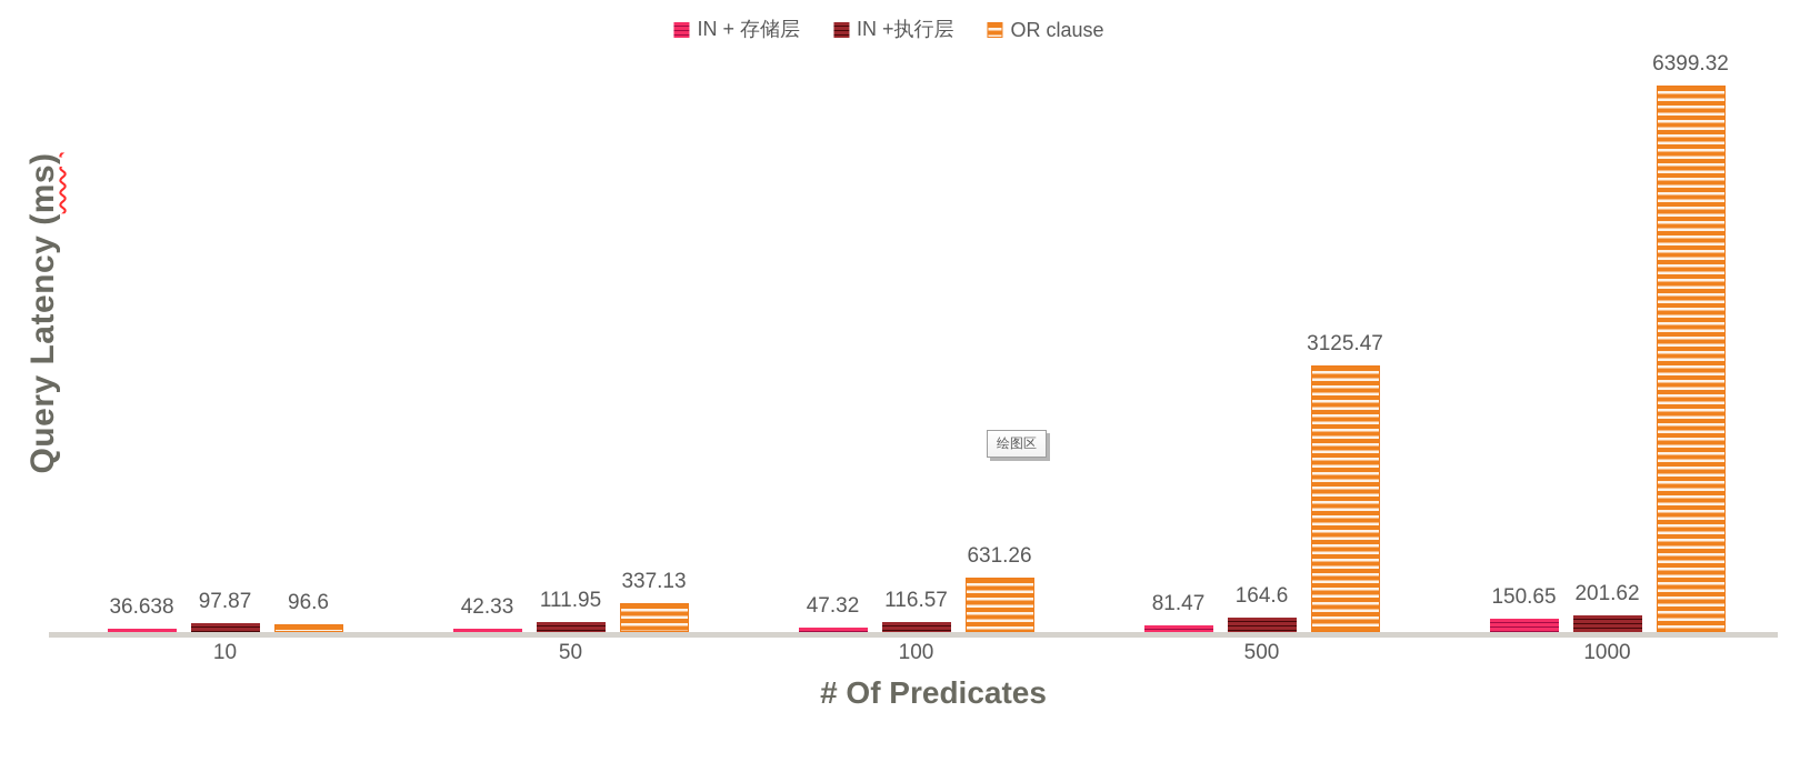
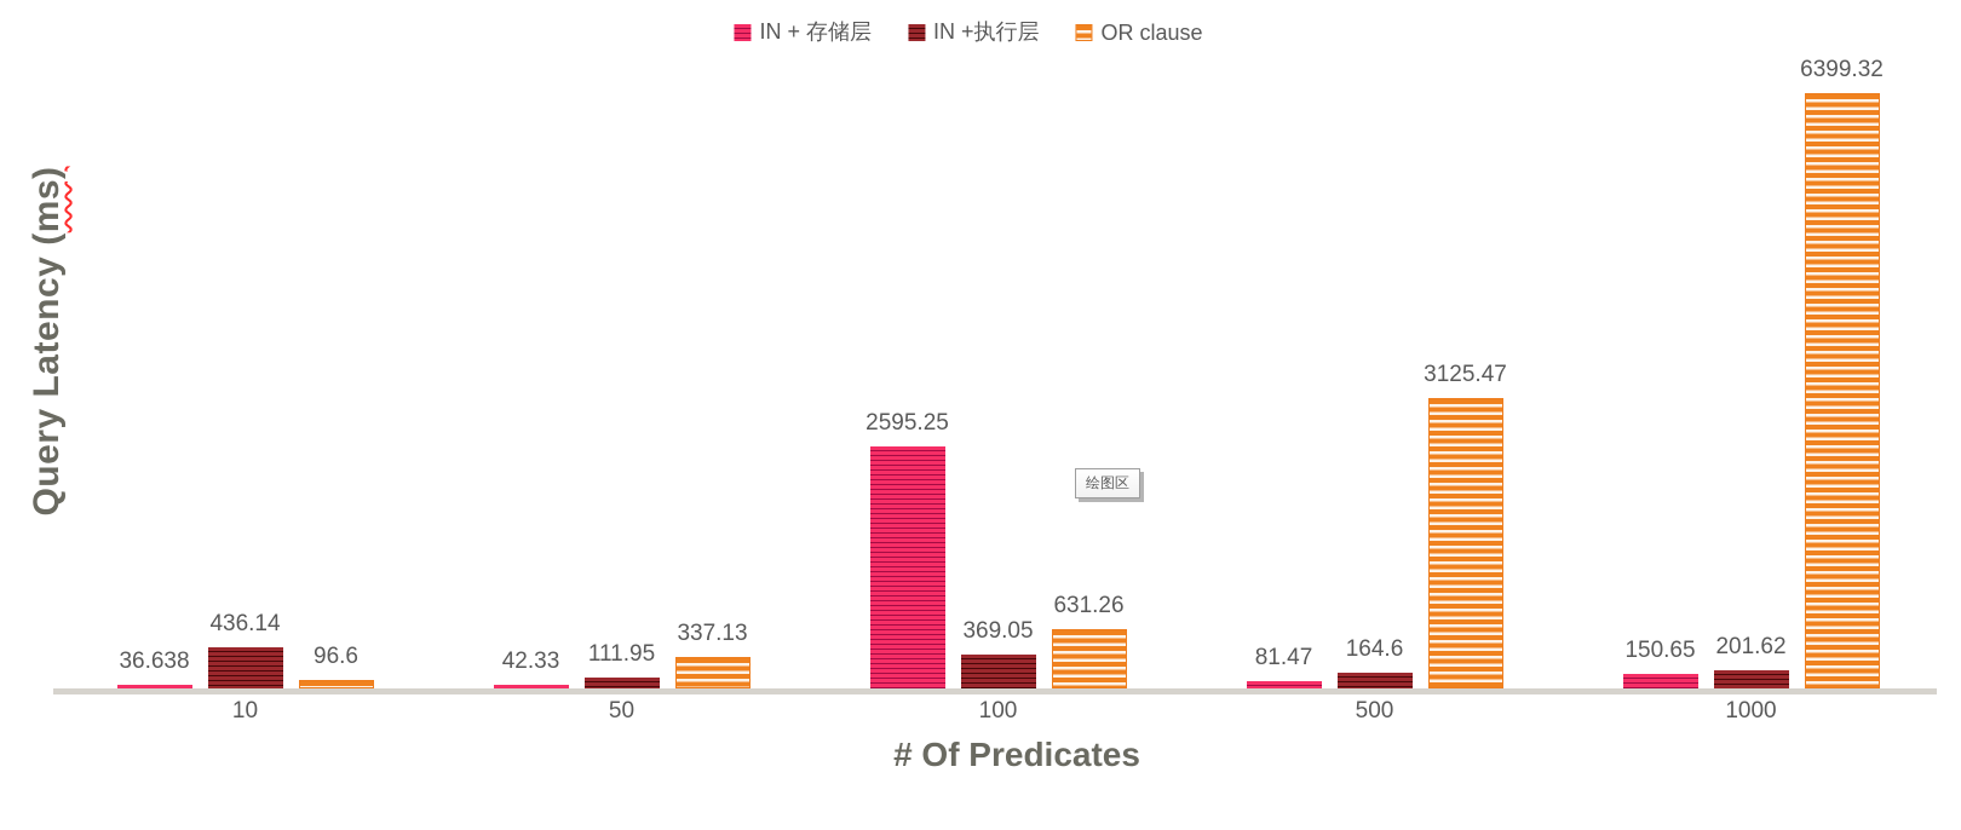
IN +执行层/10: 97.87 -> 436.14
IN + 存储层/100: 47.32 -> 2595.25
IN +执行层/100: 116.57 -> 369.05
